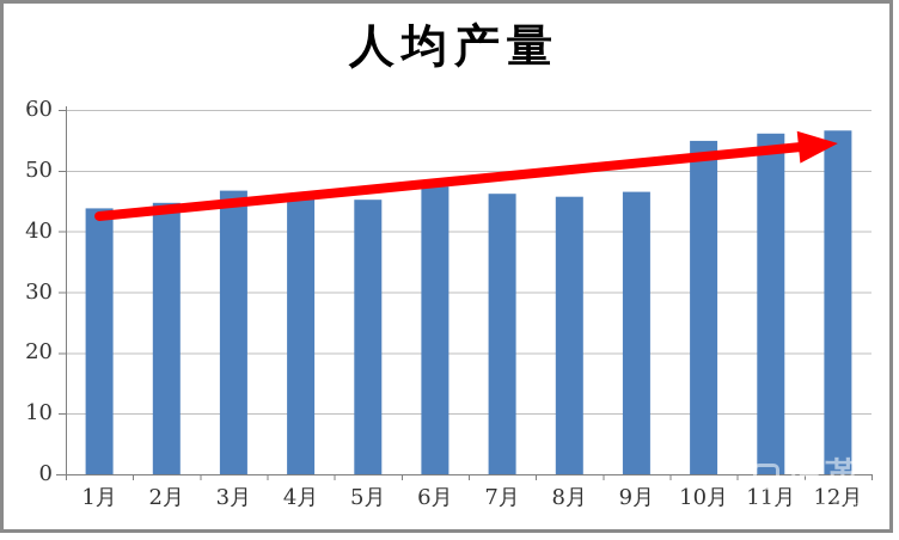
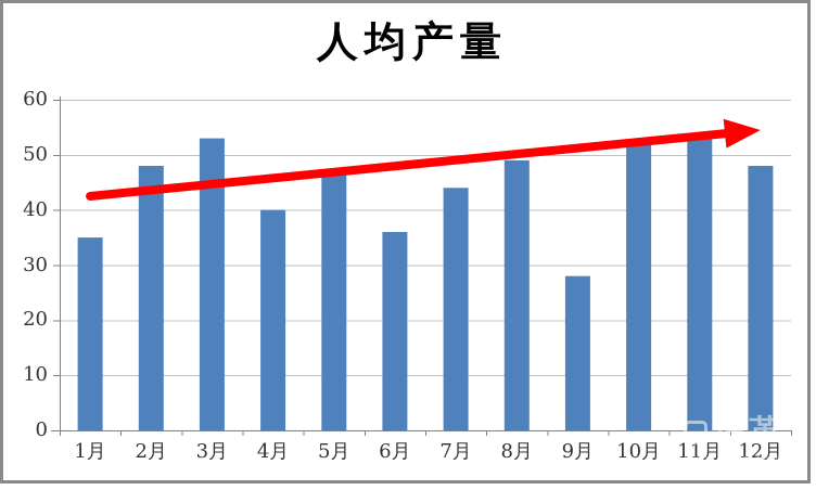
1月: 44 -> 35
2月: 45 -> 48
3月: 47 -> 53
4月: 46 -> 40
5月: 45 -> 47
6月: 47 -> 36
7月: 46 -> 44
8月: 46 -> 49
9月: 46 -> 28
10月: 55 -> 52
11月: 56 -> 53
12月: 57 -> 48
